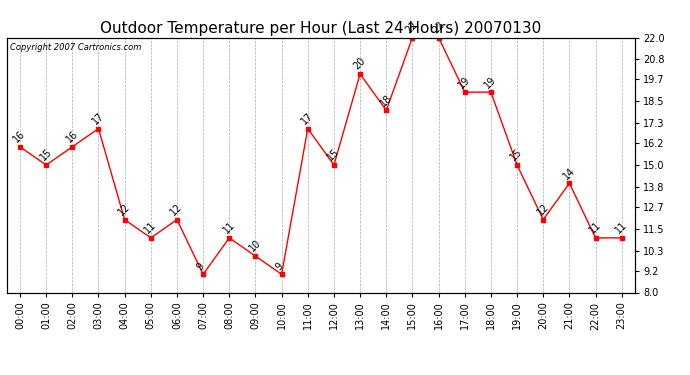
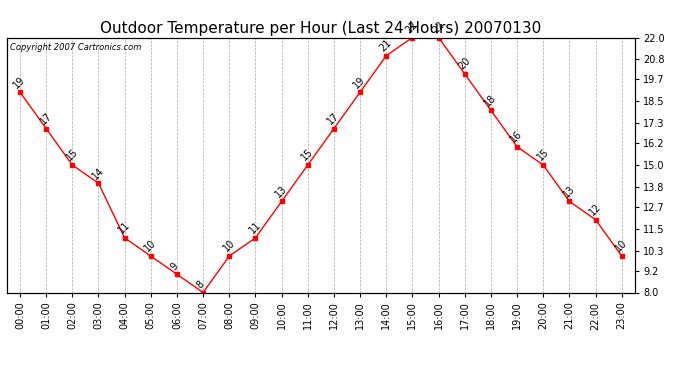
00:00: 16 -> 19
01:00: 15 -> 17
02:00: 16 -> 15
03:00: 17 -> 14
04:00: 12 -> 11
05:00: 11 -> 10
06:00: 12 -> 9
07:00: 9 -> 8
08:00: 11 -> 10
09:00: 10 -> 11
10:00: 9 -> 13
11:00: 17 -> 15
12:00: 15 -> 17
13:00: 20 -> 19
14:00: 18 -> 21
17:00: 19 -> 20
18:00: 19 -> 18
19:00: 15 -> 16
20:00: 12 -> 15
21:00: 14 -> 13
22:00: 11 -> 12
23:00: 11 -> 10
